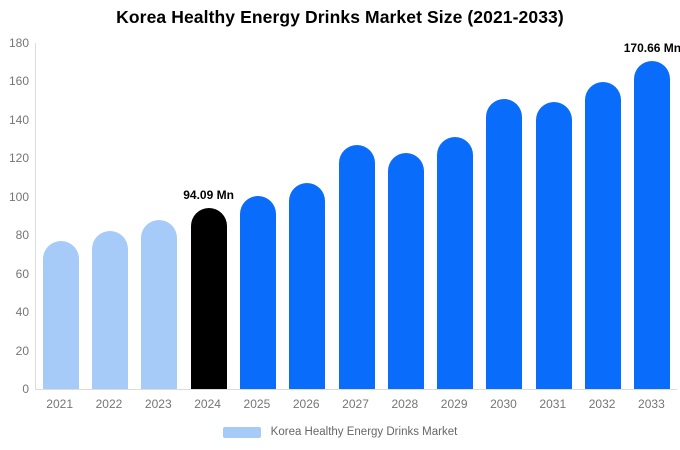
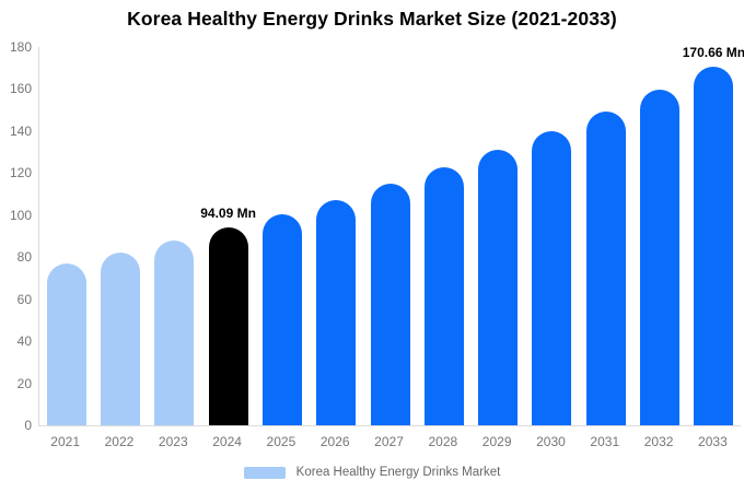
2027: 127 -> 115
2030: 151 -> 140
